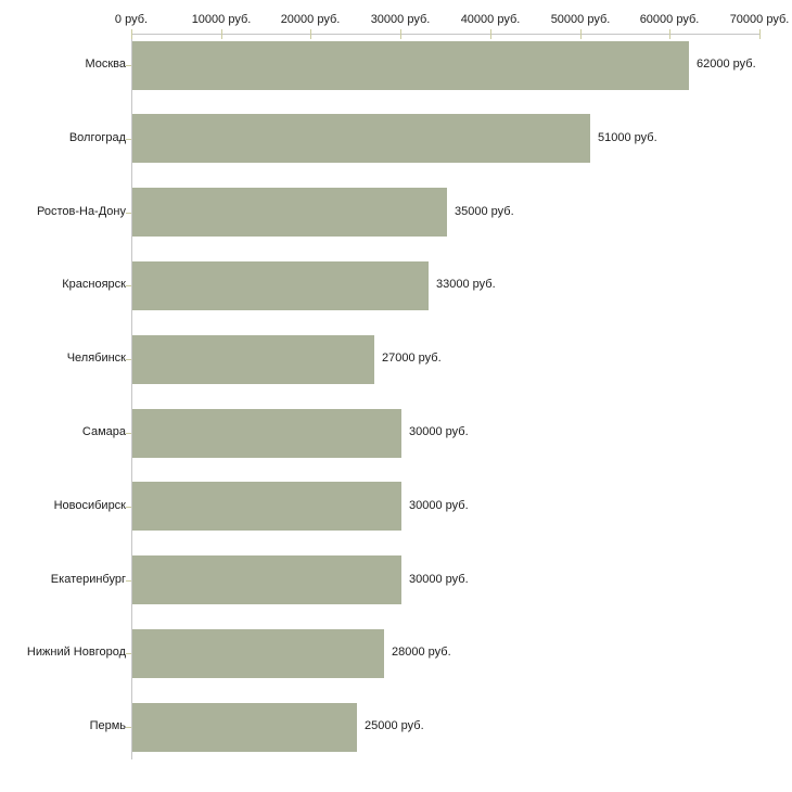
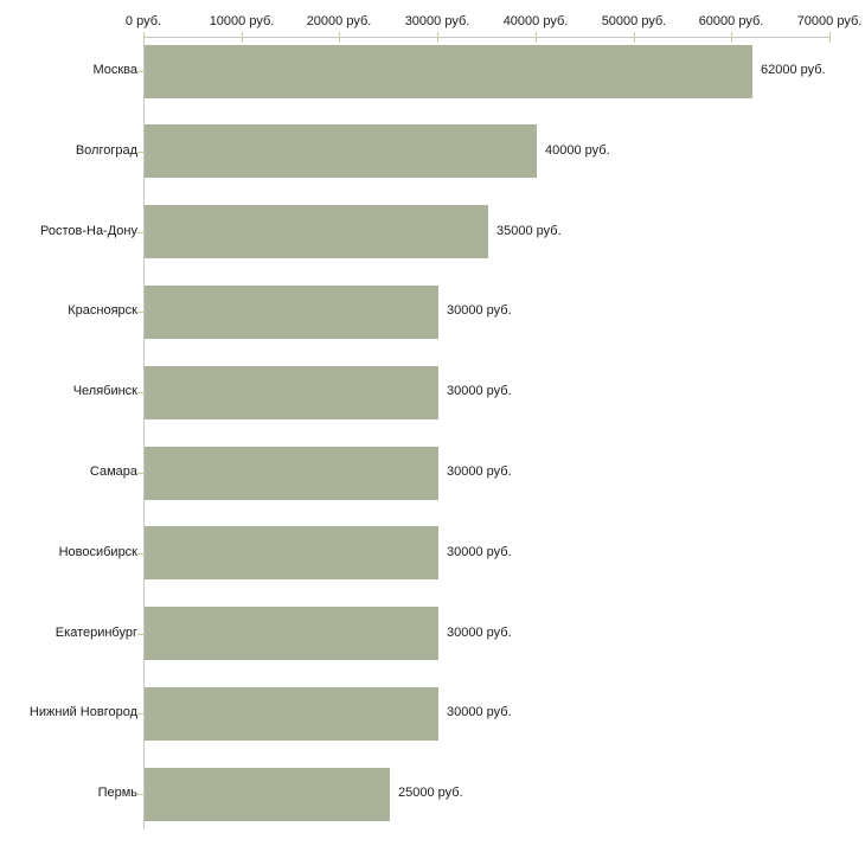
Волгоград: 51000 -> 40000
Красноярск: 33000 -> 30000
Челябинск: 27000 -> 30000
Нижний Новгород: 28000 -> 30000
